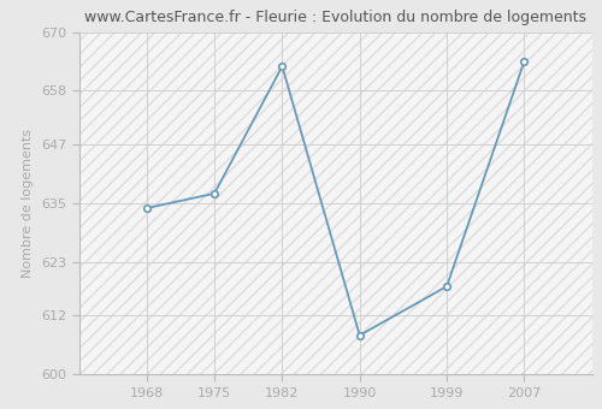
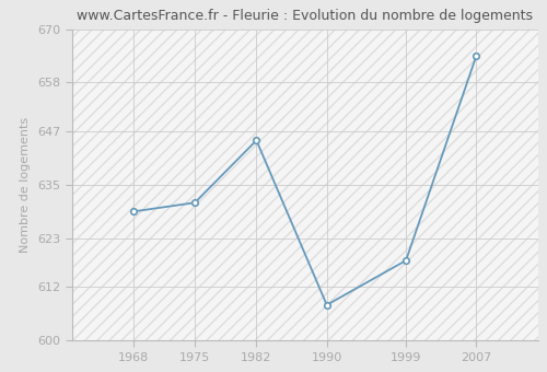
1968: 634 -> 629
1975: 637 -> 631
1982: 663 -> 645
